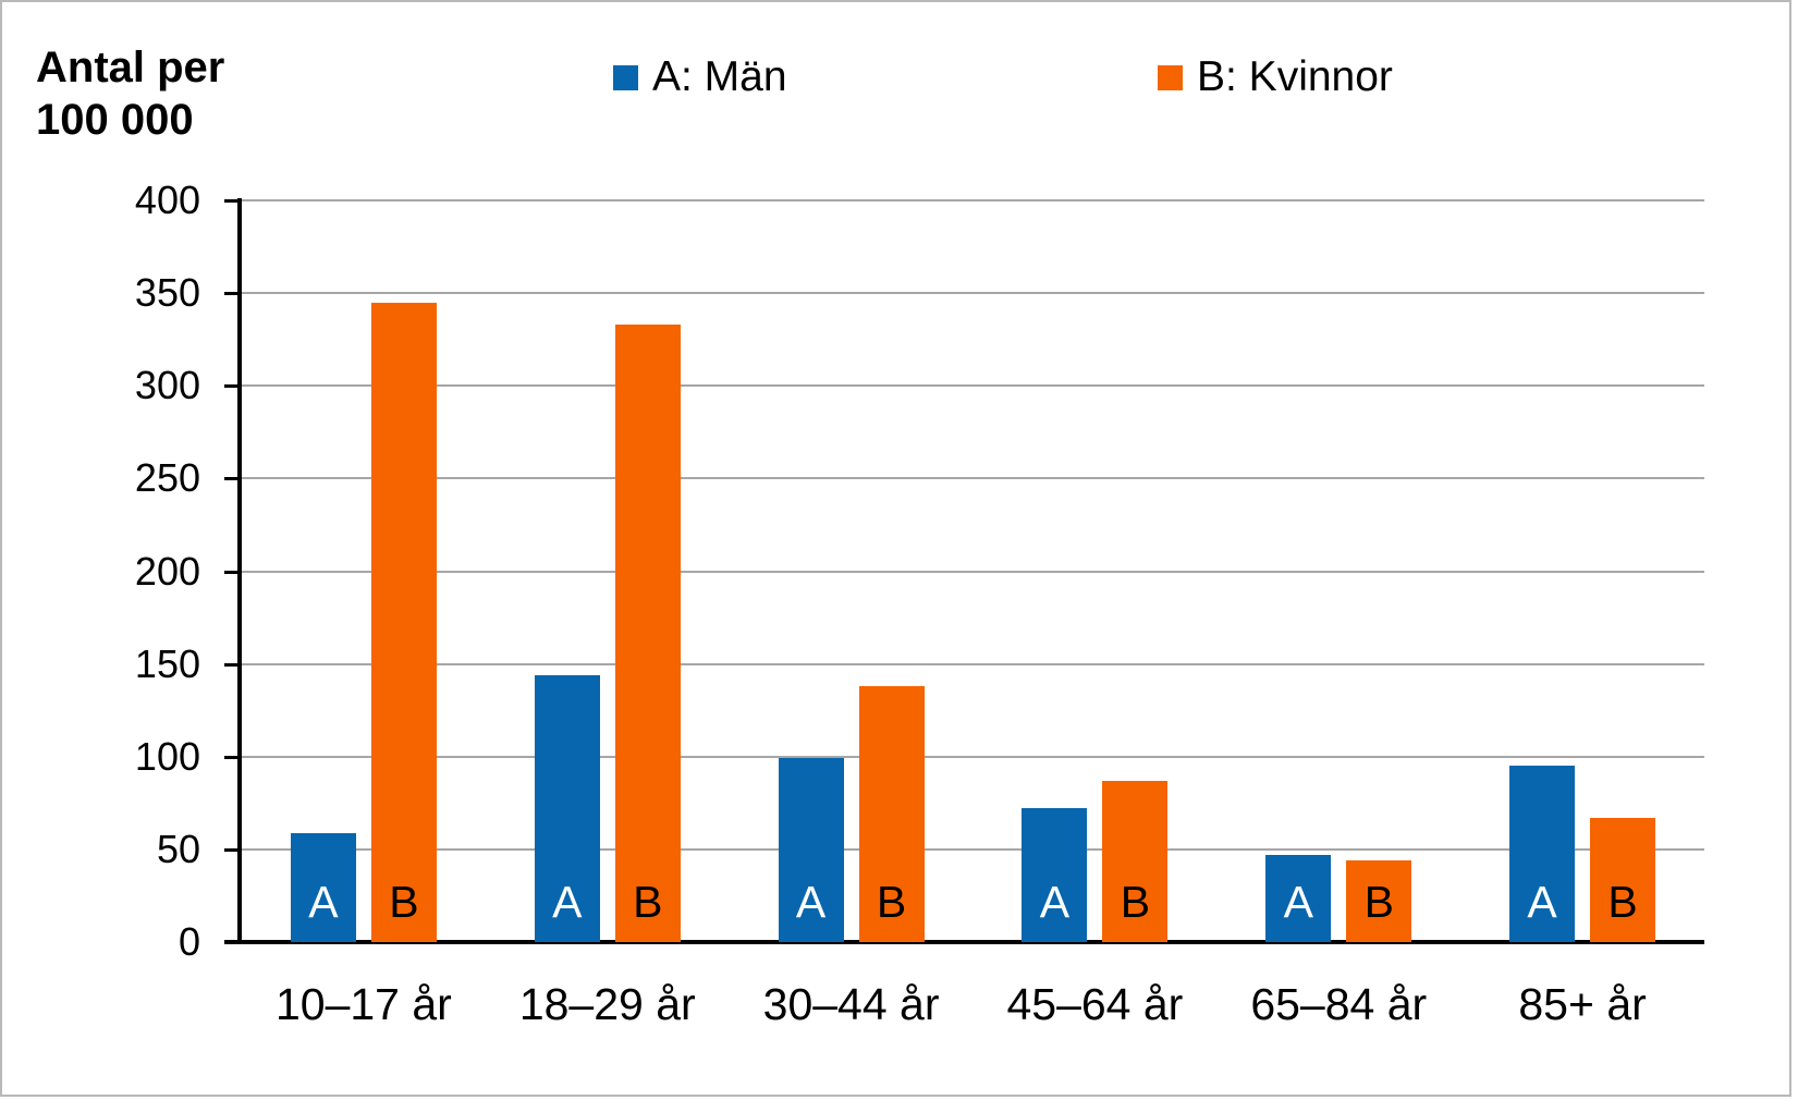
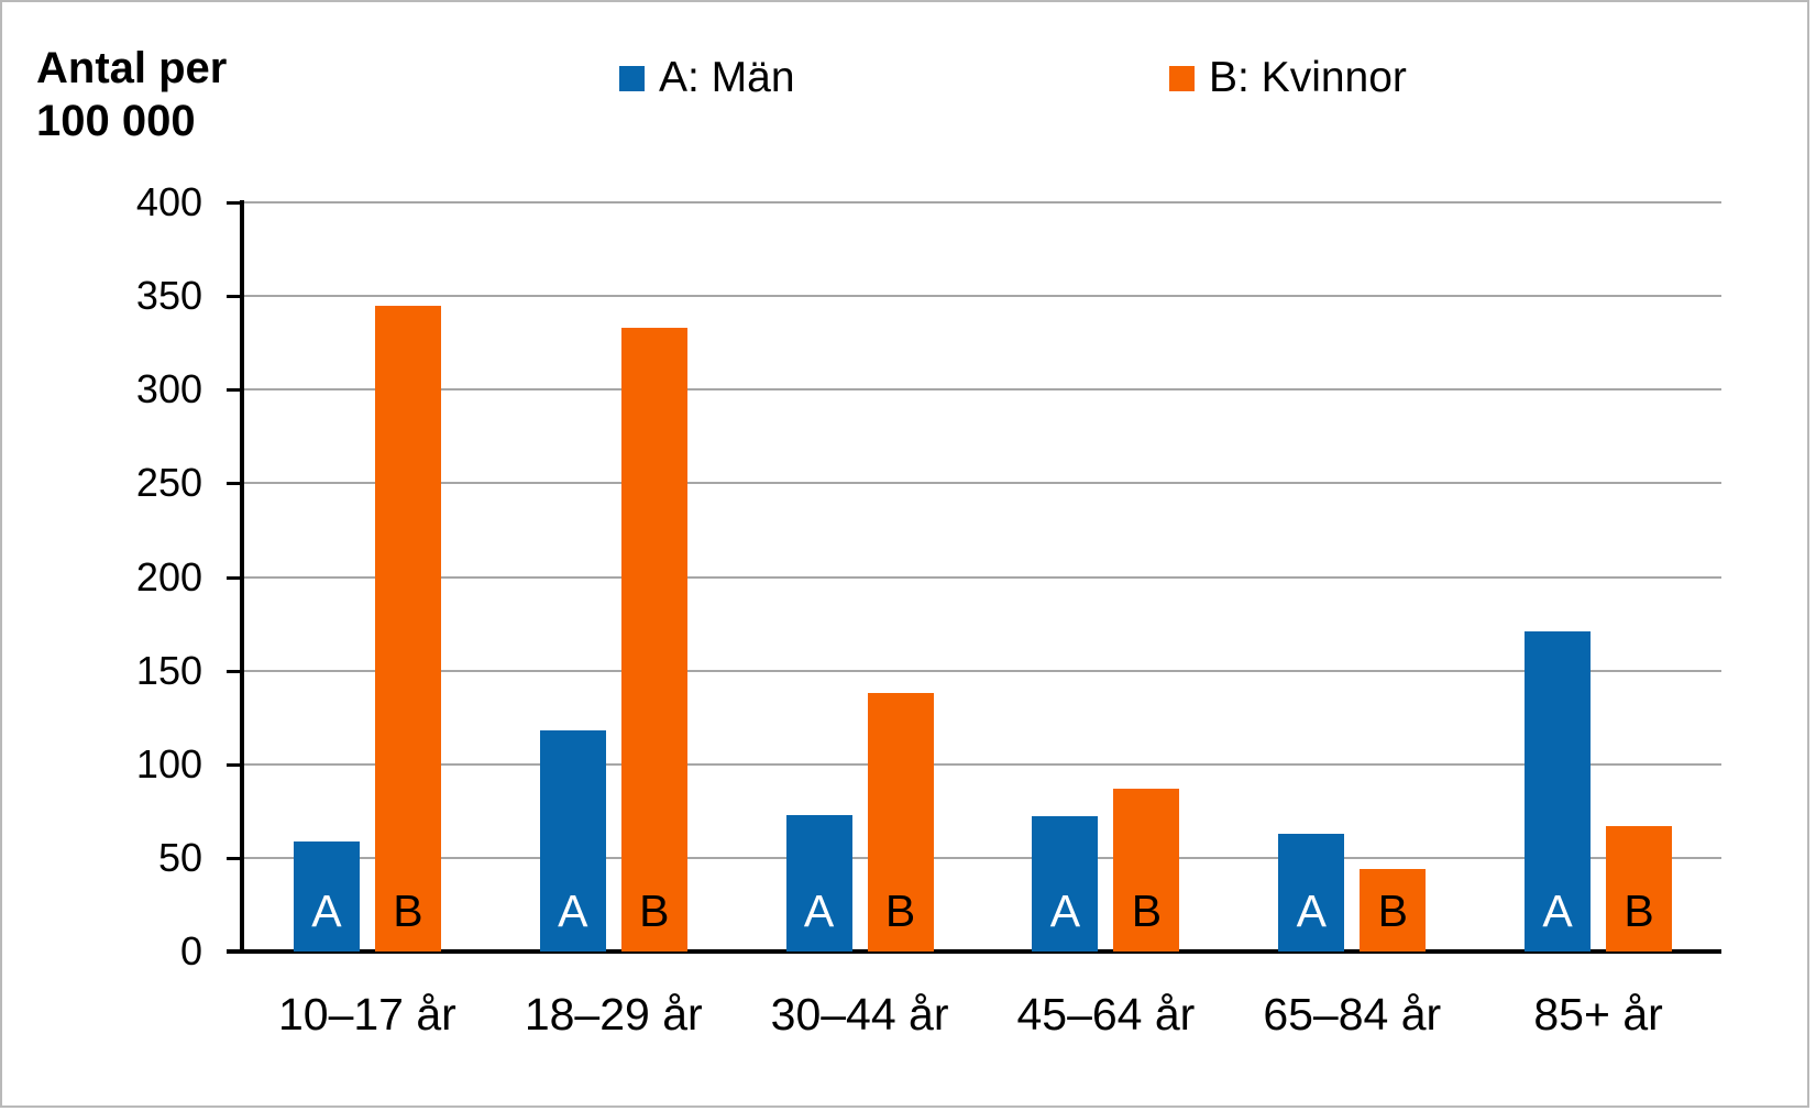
A: Män/18–29 år: 144 -> 118
A: Män/30–44 år: 99 -> 73
A: Män/65–84 år: 47 -> 63
A: Män/85+ år: 95 -> 171
